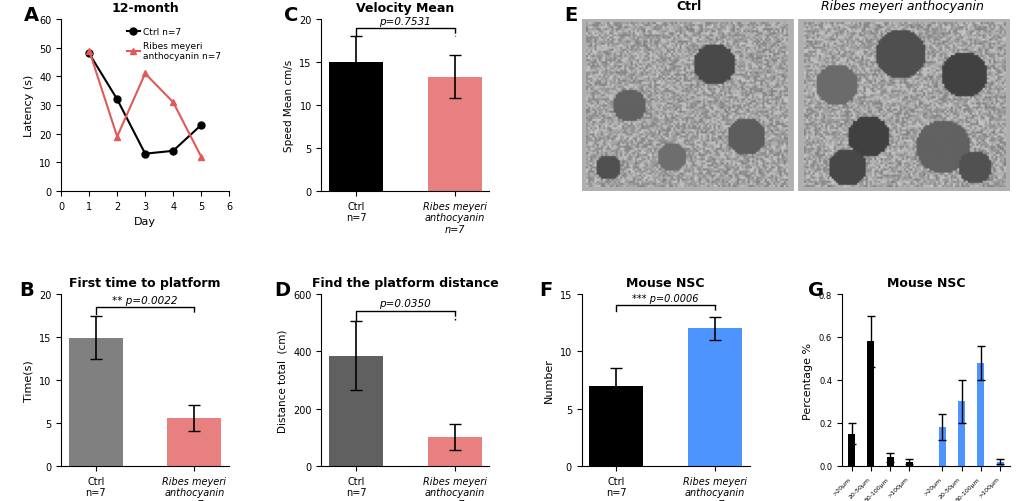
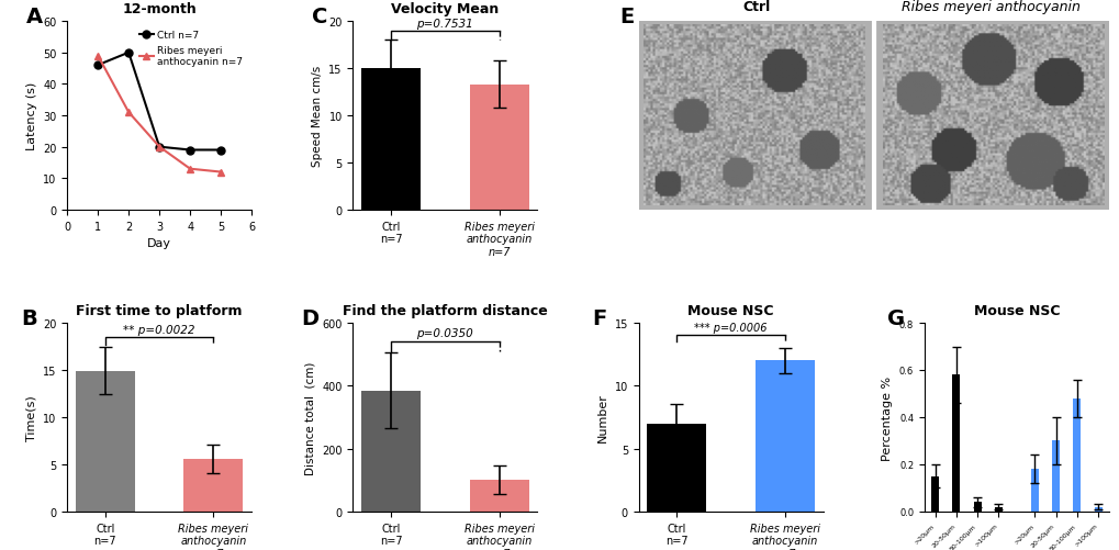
12-month/Ctrl n=7/1: 48 -> 46
12-month/Ctrl n=7/2: 32 -> 50
12-month/Ribes meyeri anthocyanin n=7/2: 19 -> 31
12-month/Ctrl n=7/3: 13 -> 20
12-month/Ribes meyeri anthocyanin n=7/3: 41 -> 20
12-month/Ctrl n=7/4: 14 -> 19
12-month/Ribes meyeri anthocyanin n=7/4: 31 -> 13
12-month/Ctrl n=7/5: 23 -> 19
